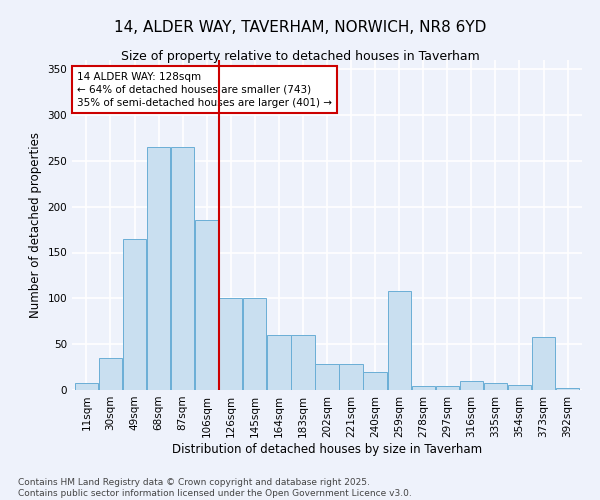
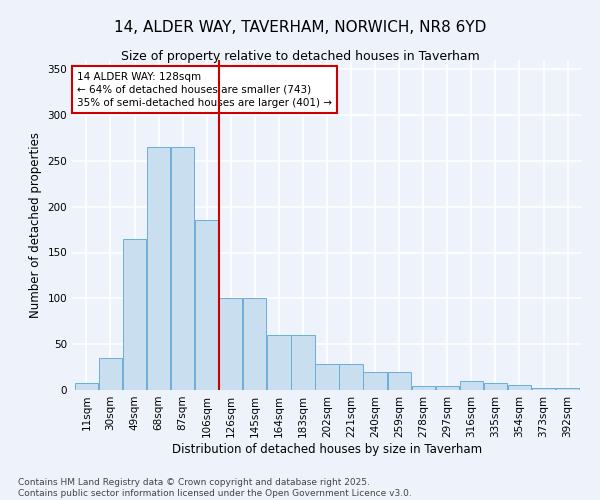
259sqm: 108 -> 20
373sqm: 58 -> 2
